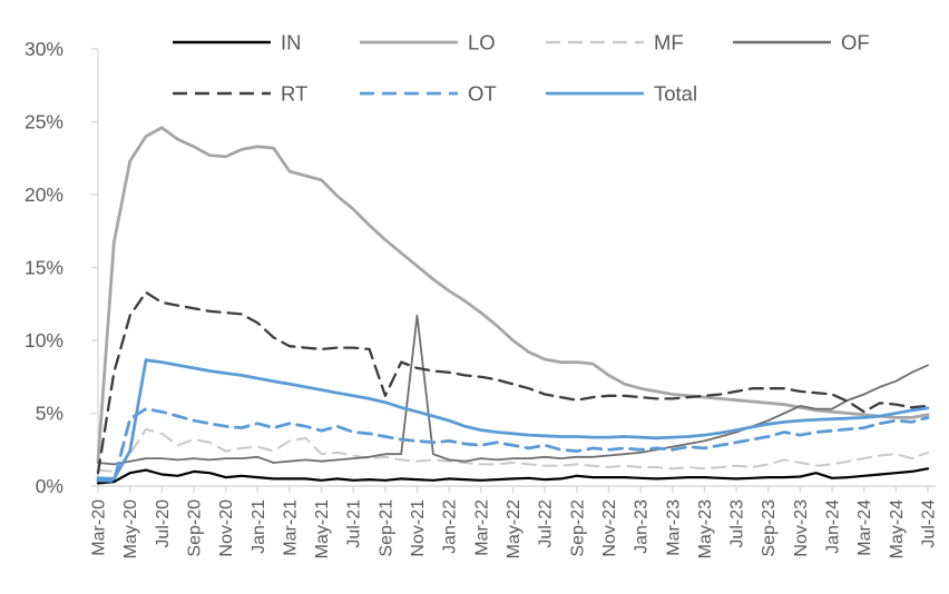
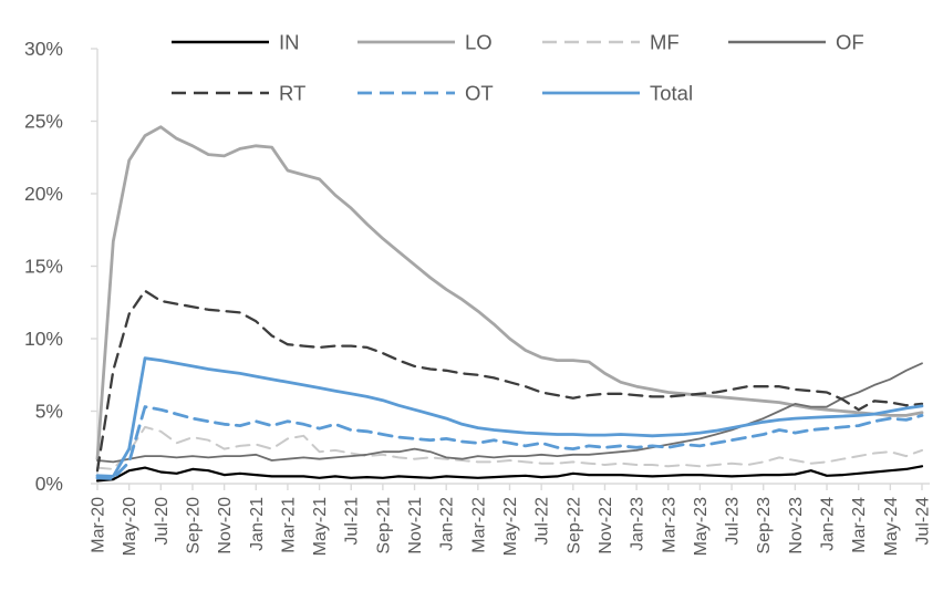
OT/May-20: 4.6% -> 1.5%
RT/Sep-21: 6.2% -> 9.0%
OF/Nov-21: 11.7% -> 2.4%
